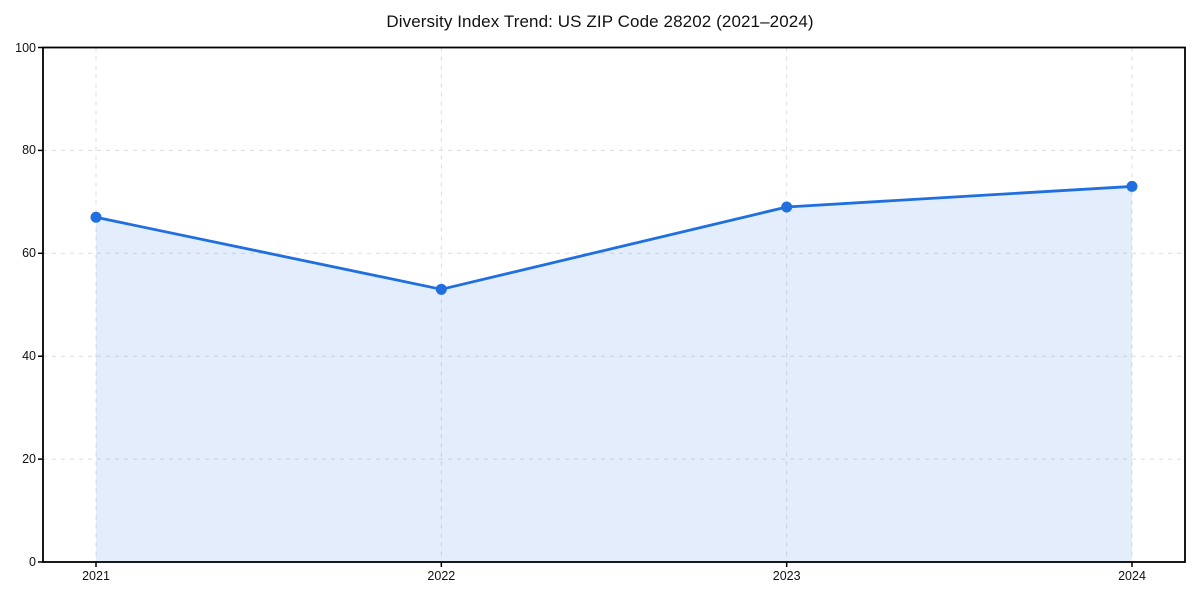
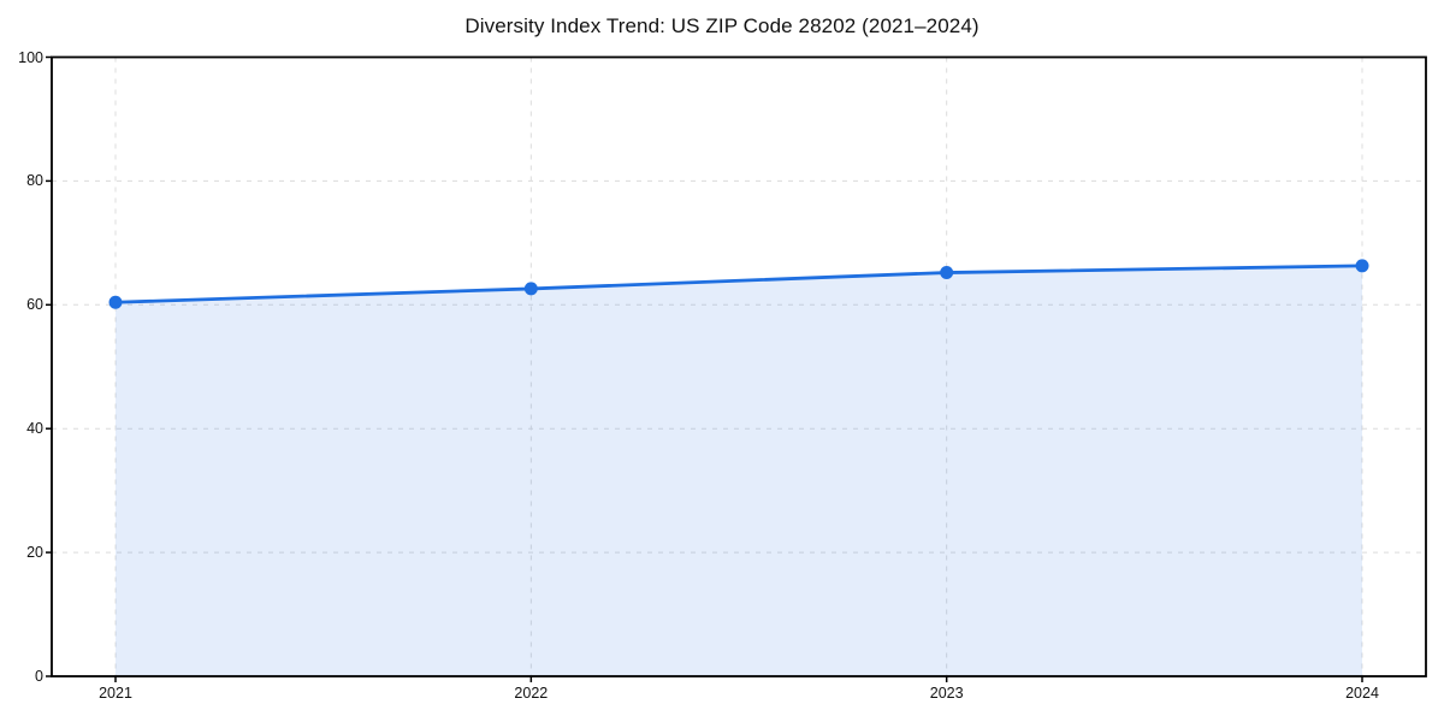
2021: 67 -> 60
2022: 53 -> 63
2023: 69 -> 65
2024: 73 -> 66
